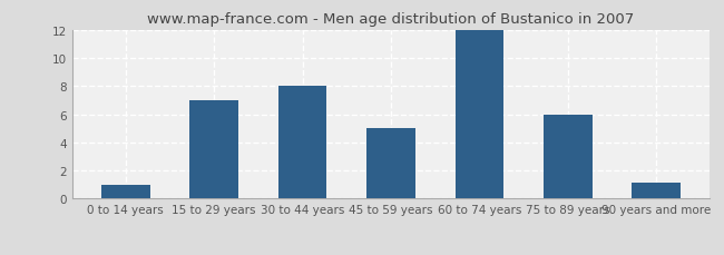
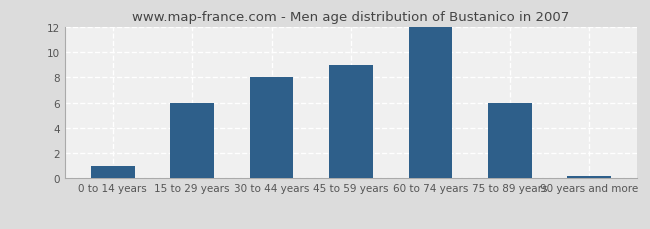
15 to 29 years: 7.0 -> 6.0
45 to 59 years: 5.0 -> 9.0
90 years and more: 1.1 -> 0.2
